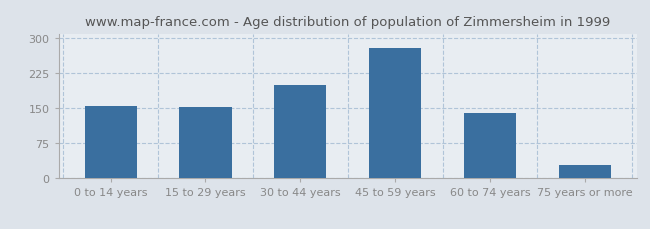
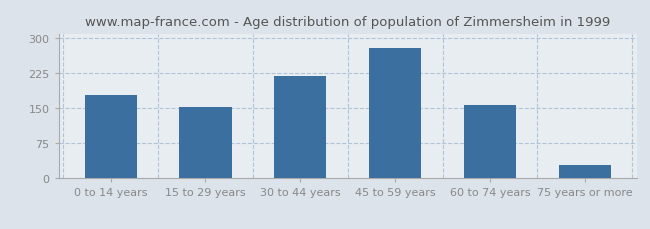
0 to 14 years: 155 -> 178
30 to 44 years: 200 -> 220
60 to 74 years: 140 -> 157
